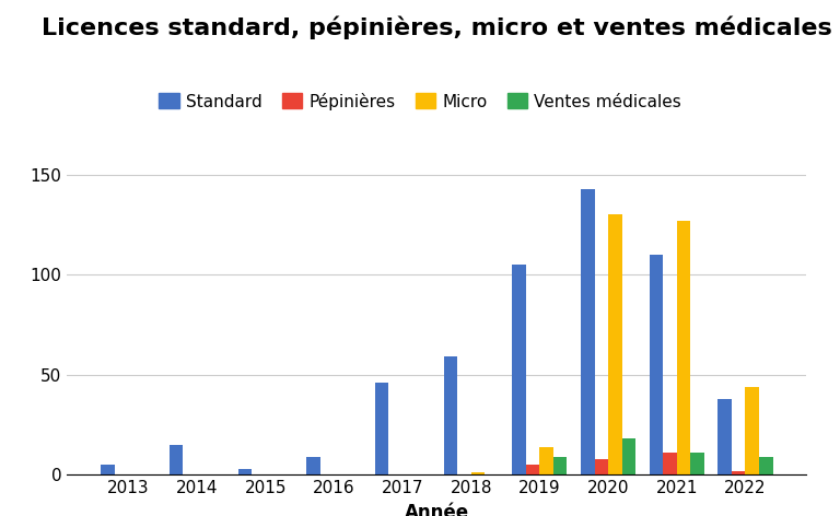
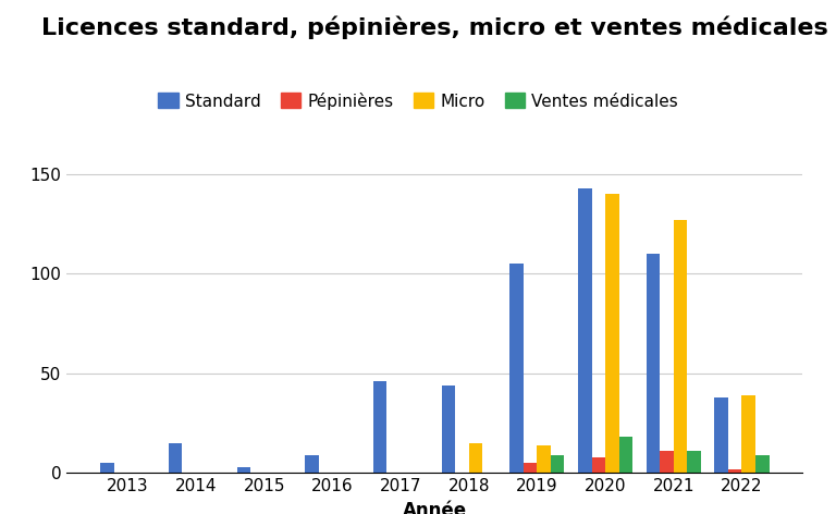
Standard/2018: 59 -> 44
Micro/2018: 1 -> 15
Micro/2020: 130 -> 140
Micro/2022: 44 -> 39
